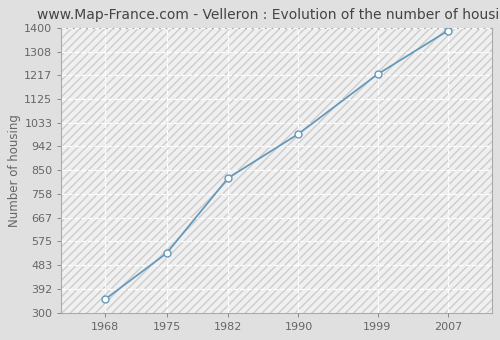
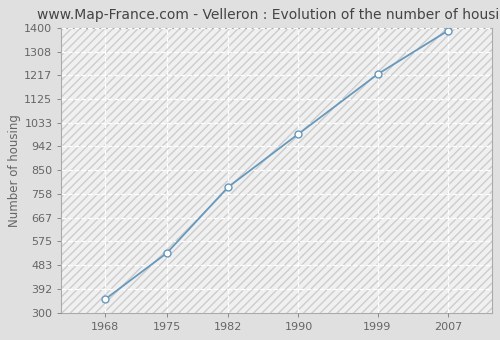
1982: 820 -> 785
